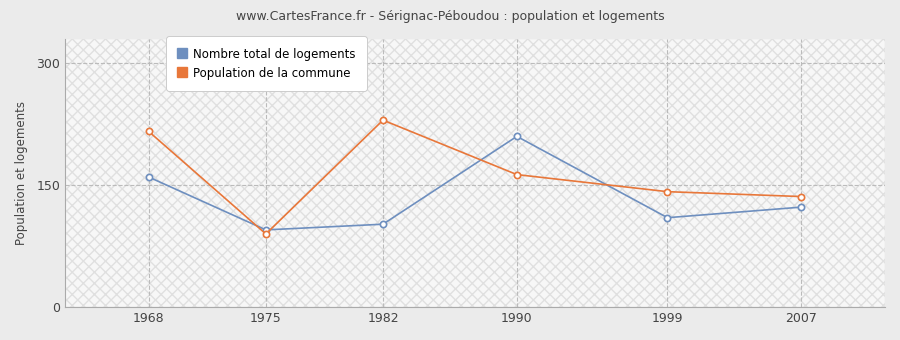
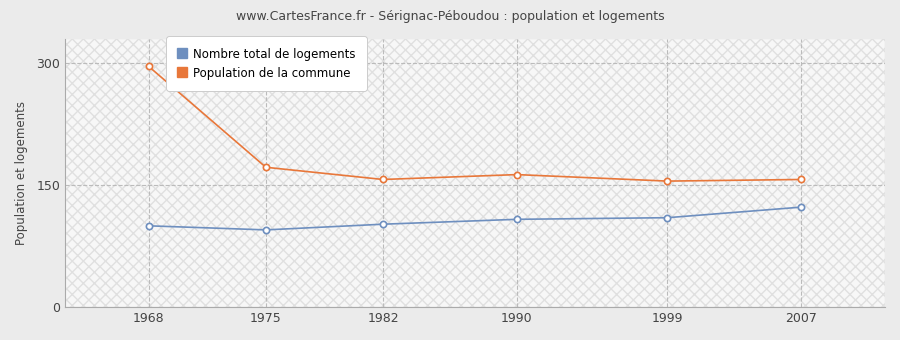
Nombre total de logements/1968: 160 -> 100
Population de la commune/1968: 216 -> 296
Population de la commune/1975: 90 -> 172
Population de la commune/1982: 230 -> 157
Nombre total de logements/1990: 210 -> 108
Population de la commune/1999: 142 -> 155
Population de la commune/2007: 136 -> 157
